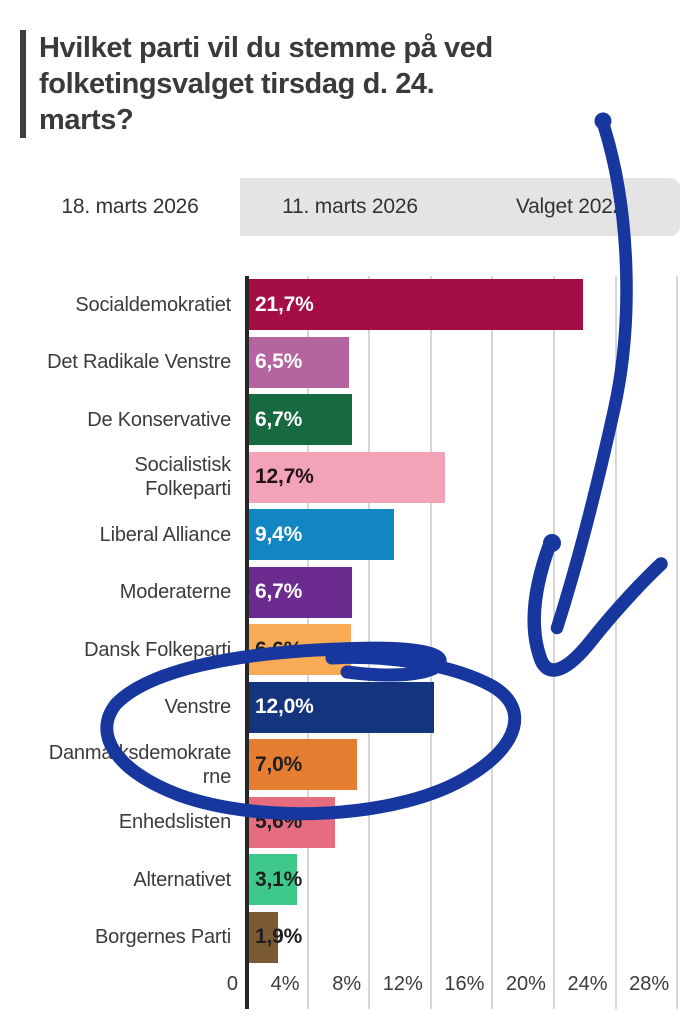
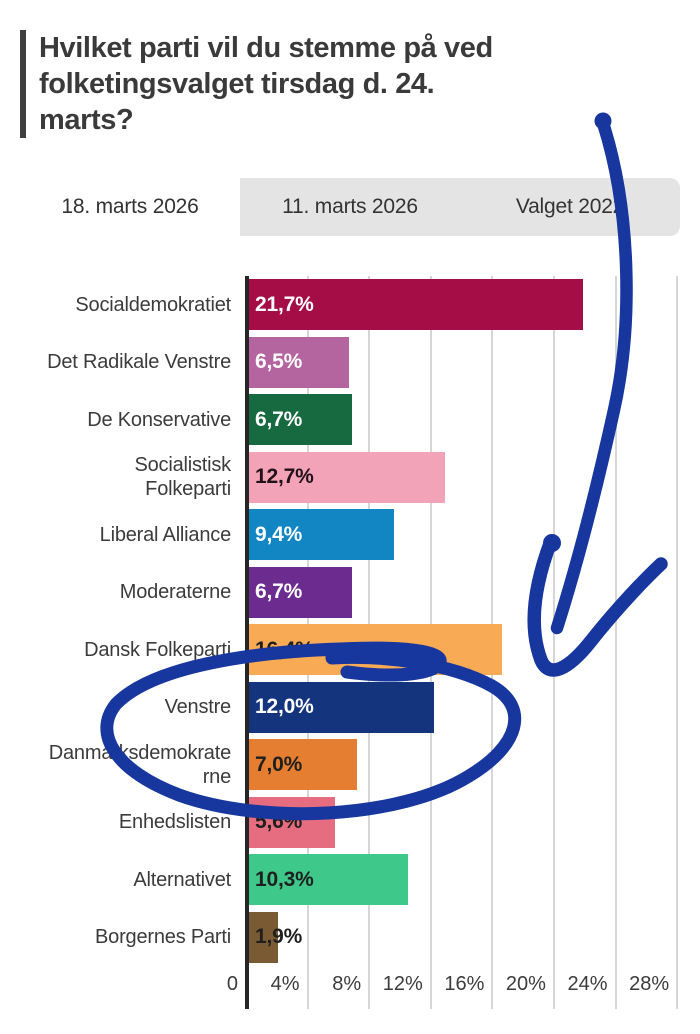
Dansk Folkeparti: 6,6% -> 16,4%
Alternativet: 3,1% -> 10,3%
